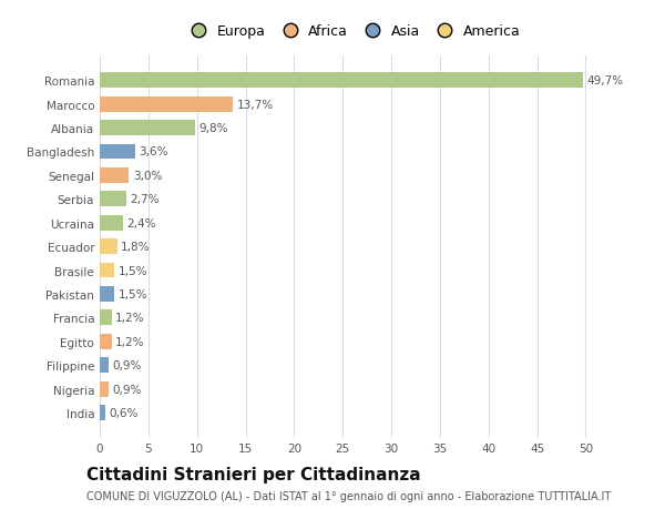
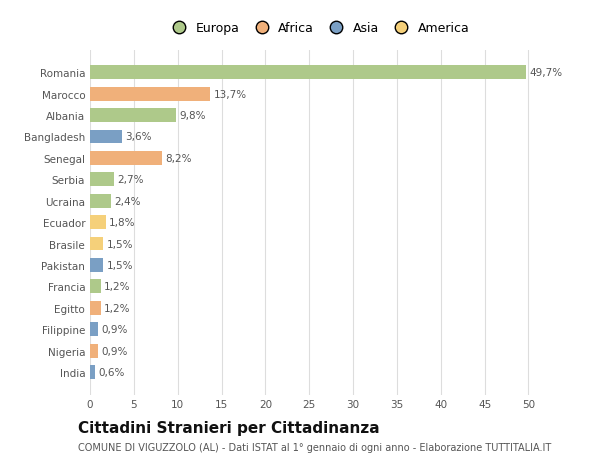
Senegal: 3,0% -> 8,2%
